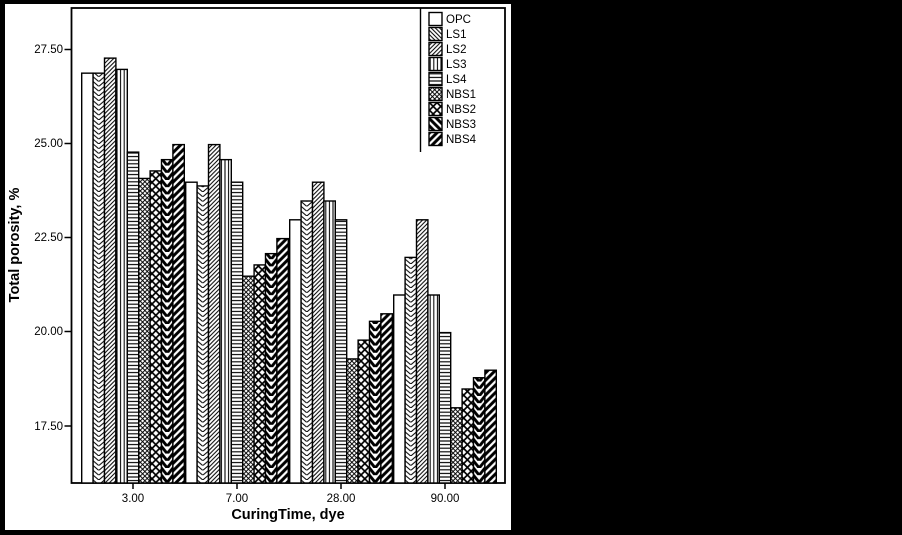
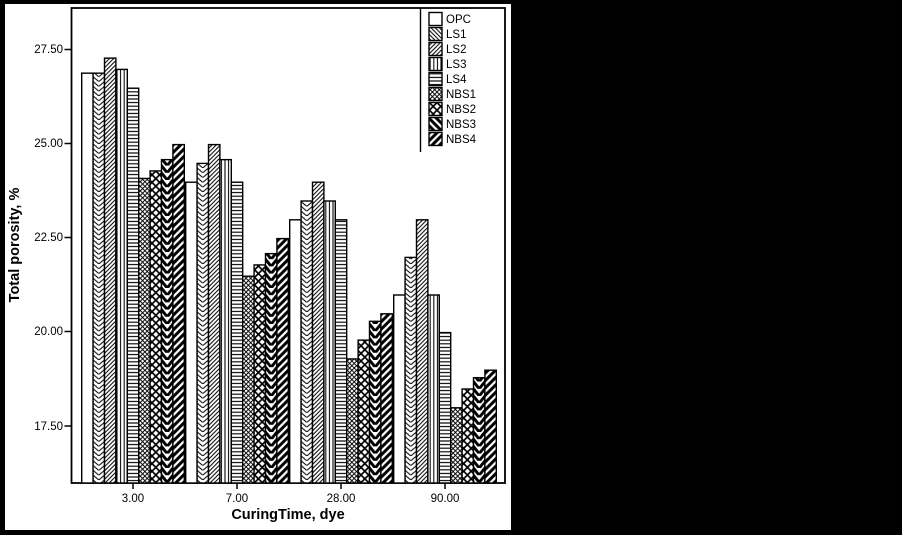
LS4/3.00: 24.8 -> 26.5
LS1/7.00: 23.9 -> 24.5
